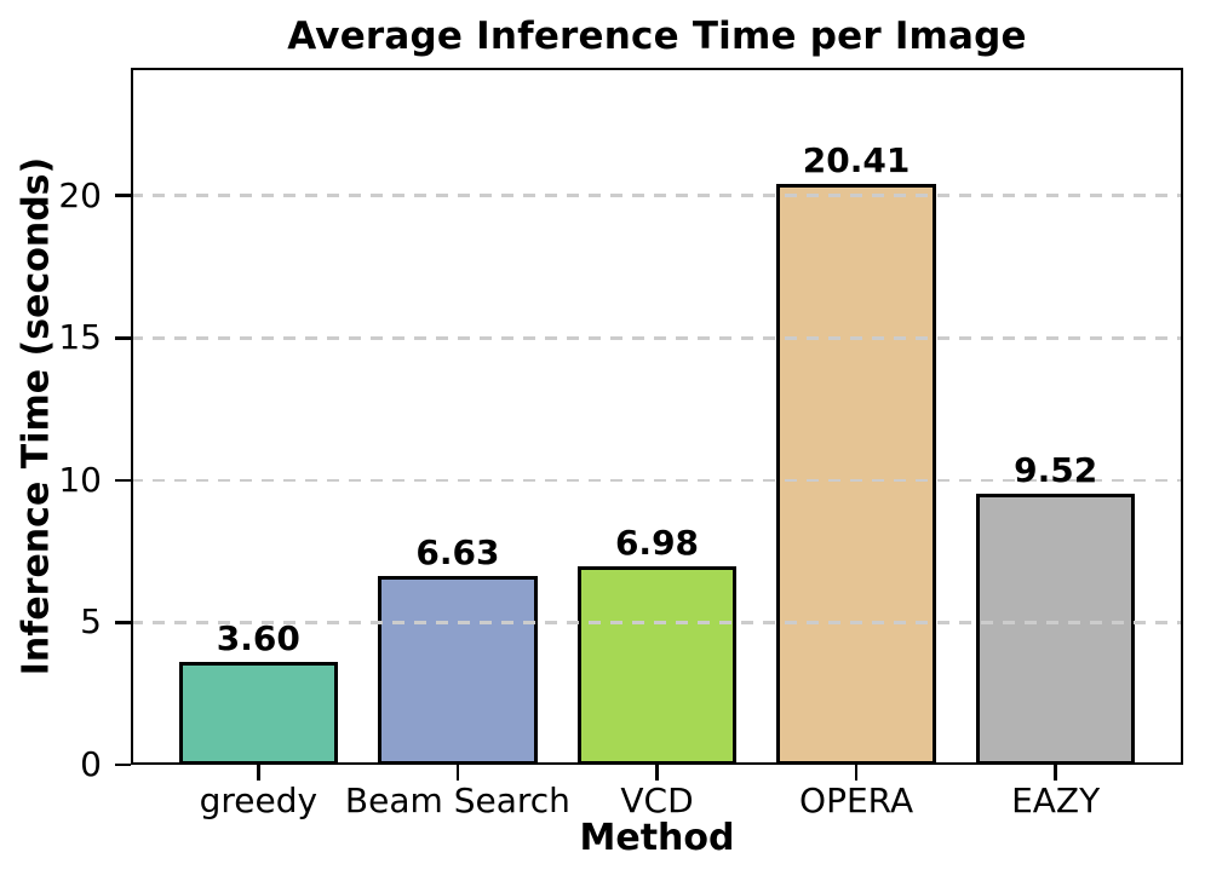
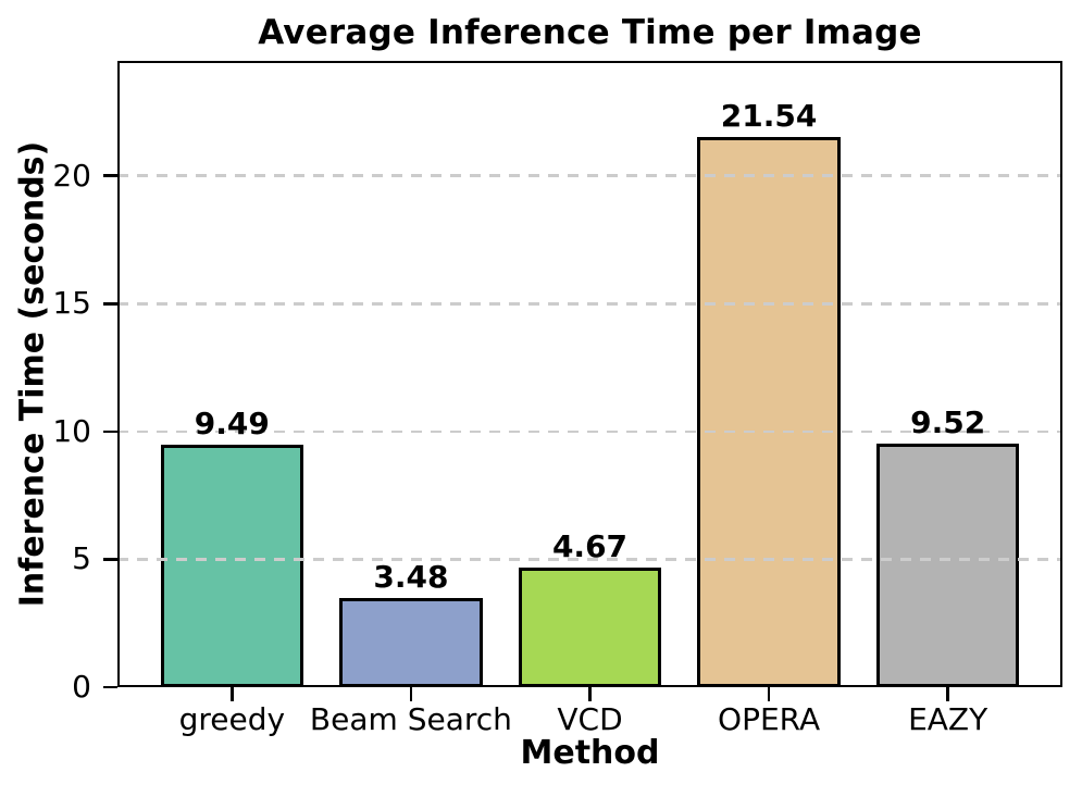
greedy: 3.60 -> 9.49
Beam Search: 6.63 -> 3.48
VCD: 6.98 -> 4.67
OPERA: 20.41 -> 21.54
